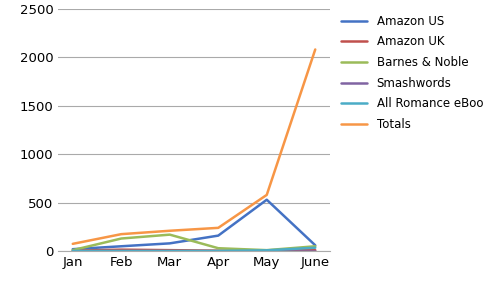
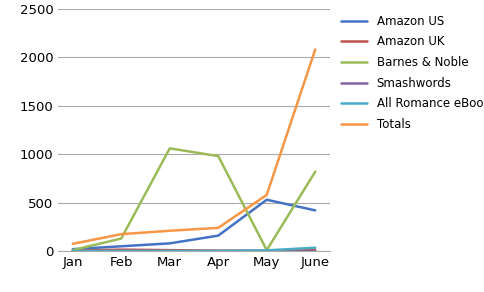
Barnes & Noble/Mar: 170 -> 1060
Barnes & Noble/Apr: 30 -> 980
Amazon US/June: 60 -> 420
Barnes & Noble/June: 50 -> 820
